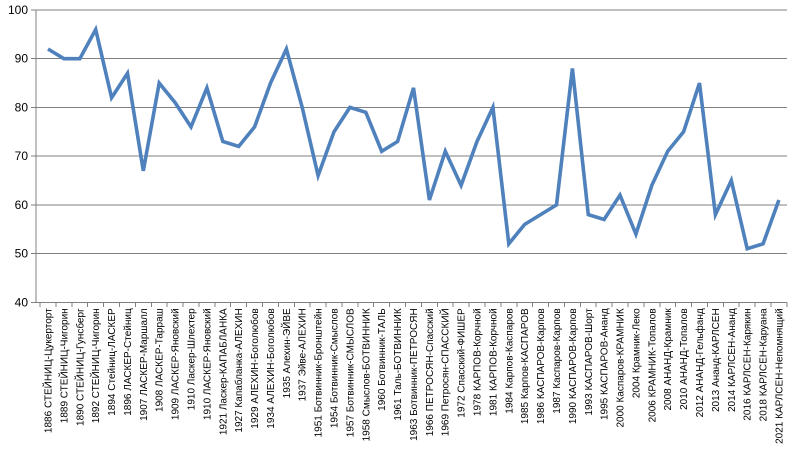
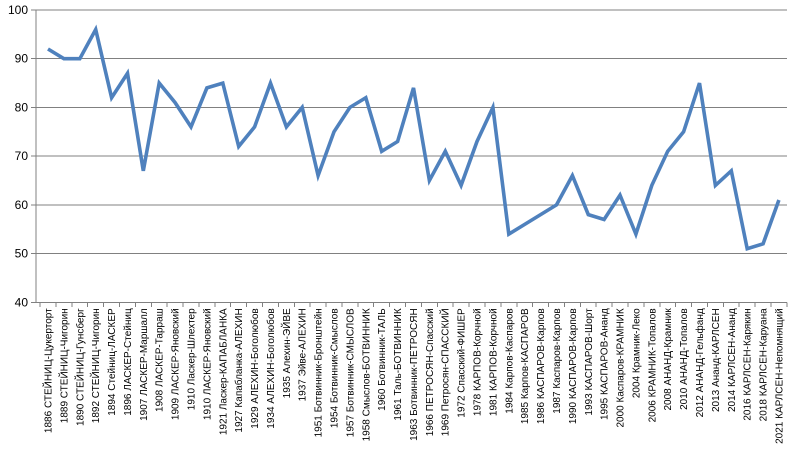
1921 Ласкер-КАПАБЛАНКА: 73 -> 85
1935 Алехин-ЭЙВЕ: 92 -> 76
1958 Смыслов-БОТВИННИК: 79 -> 82
1966 ПЕТРОСЯН-Спасский: 61 -> 65
1984 Карпов-Каспаров: 52 -> 54
1990 КАСПАРОВ-Карпов: 88 -> 66
2013 Ананд-КАРЛСЕН: 58 -> 64
2014 КАРЛСЕН-Ананд: 65 -> 67
